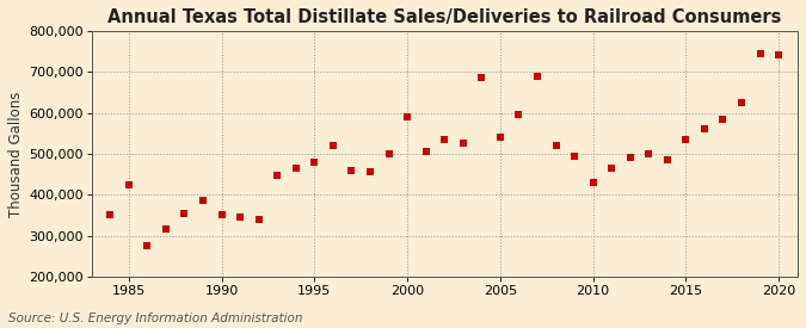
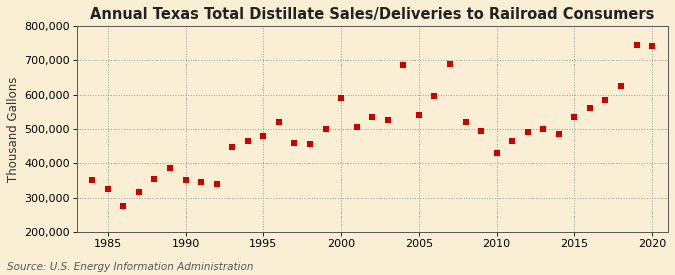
1985: 425,000 -> 325,000
